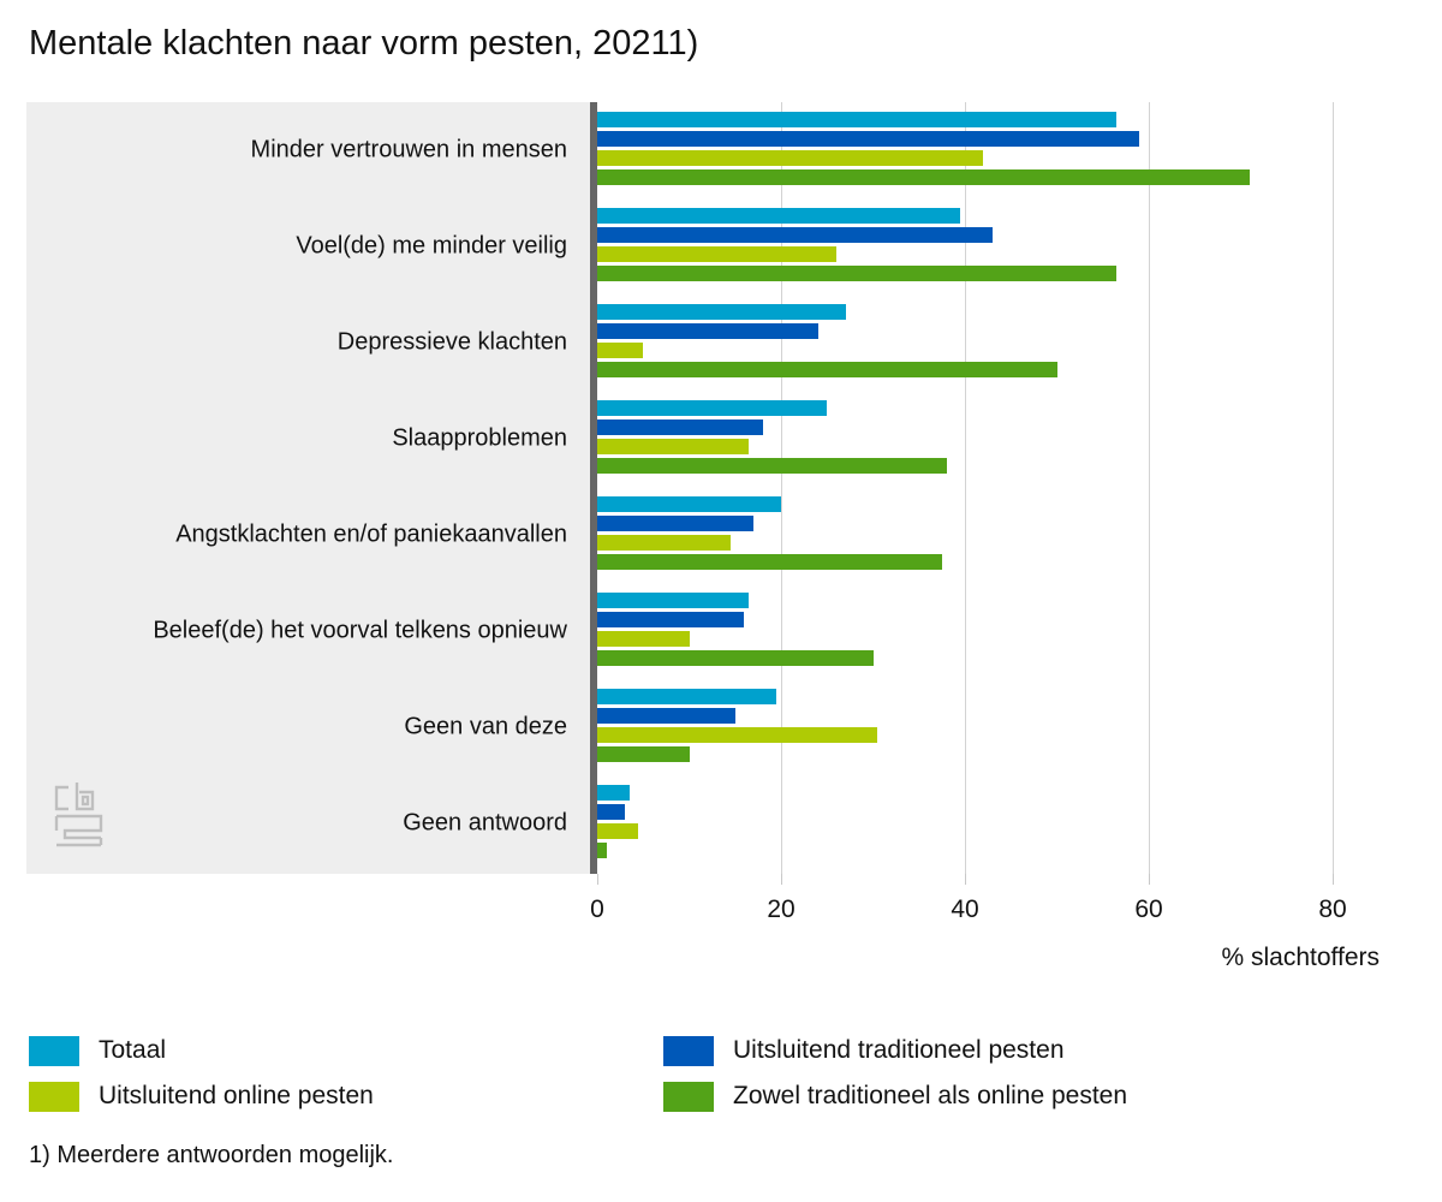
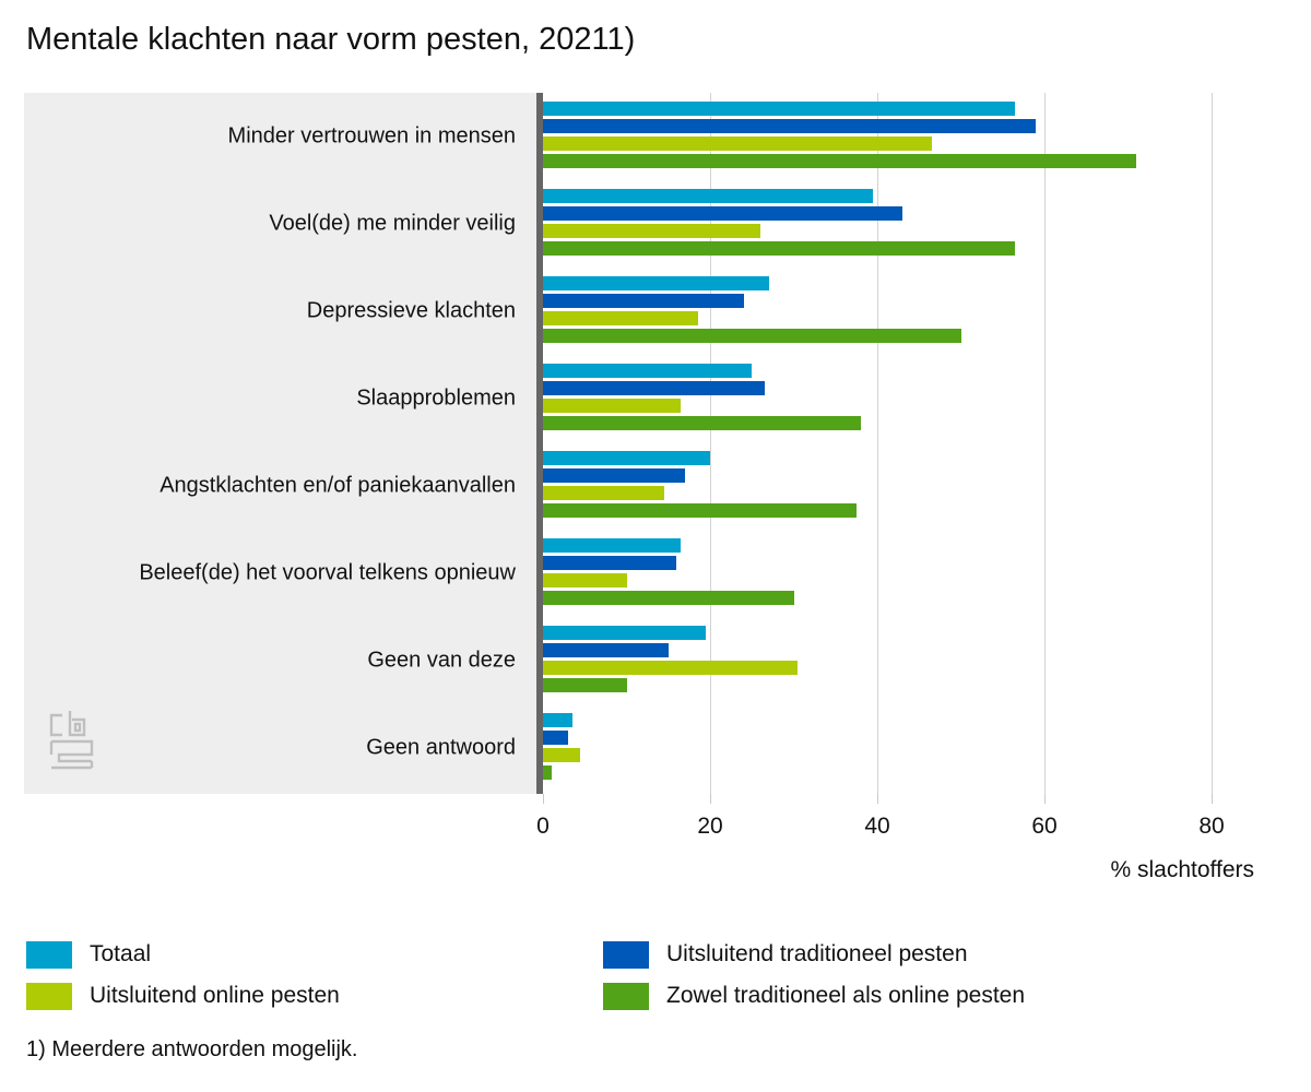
Uitsluitend online pesten/Minder vertrouwen in mensen: 42 -> 46
Uitsluitend online pesten/Depressieve klachten: 5 -> 18
Uitsluitend traditioneel pesten/Slaapproblemen: 18 -> 26
